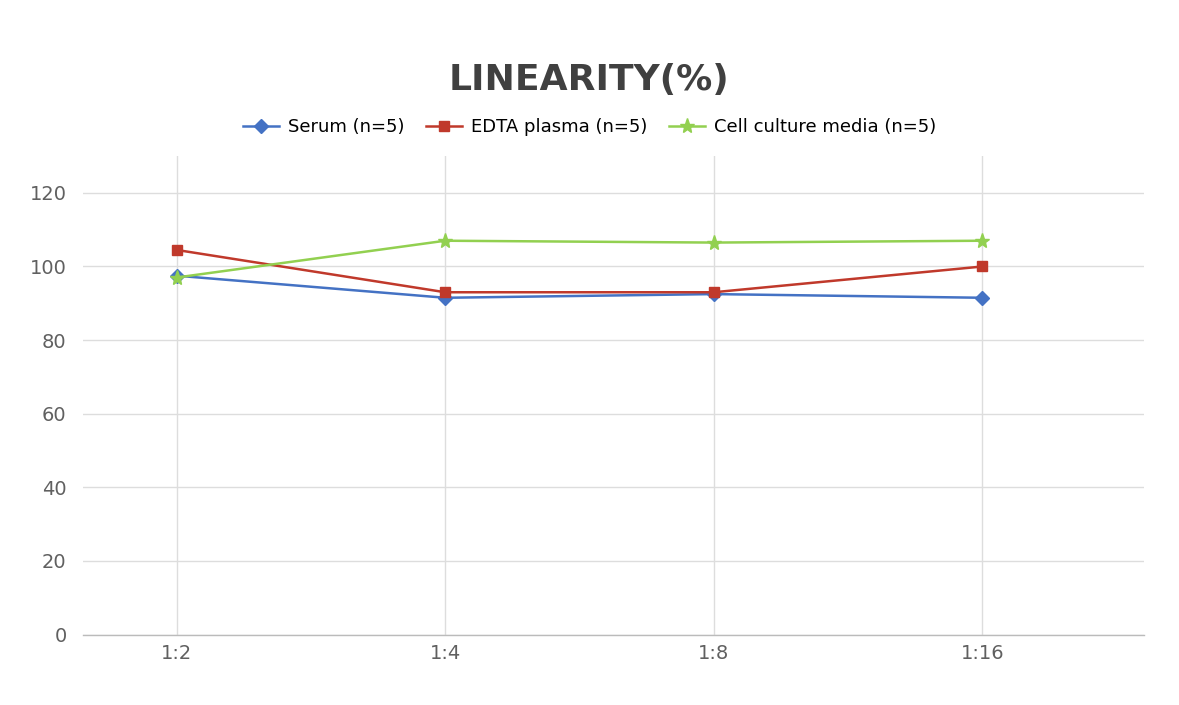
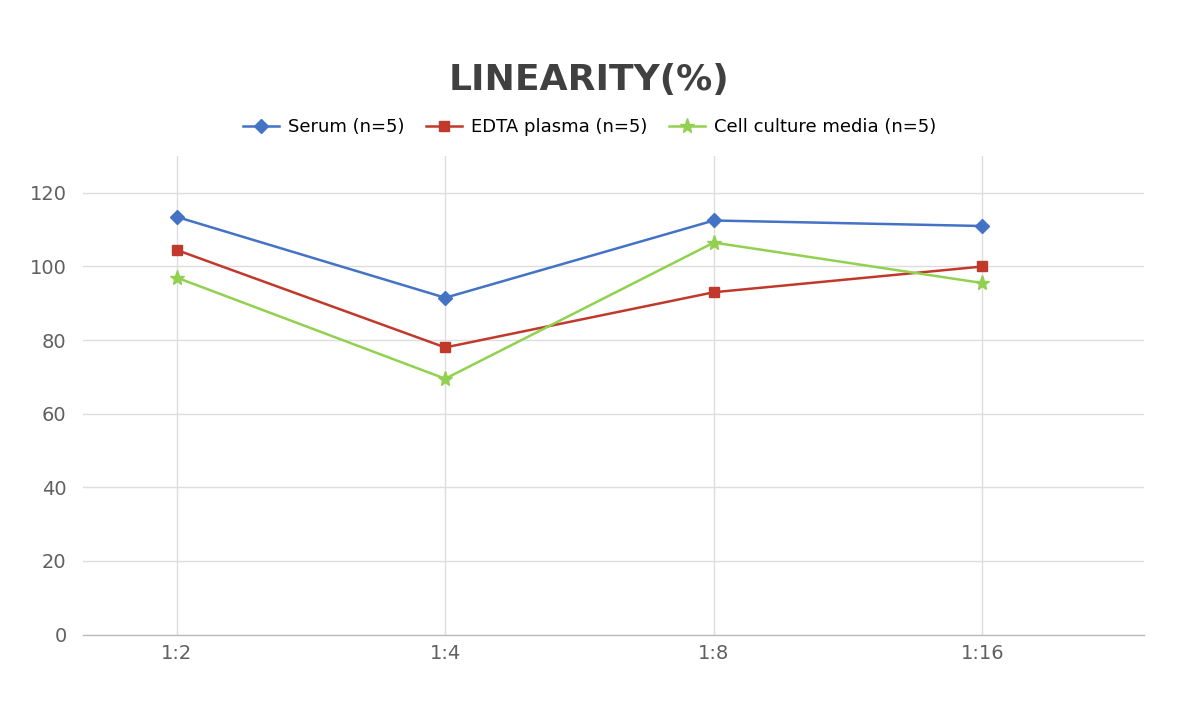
Serum (n=5)/1:2: 97.5 -> 113.5
EDTA plasma (n=5)/1:4: 93.0 -> 78.0
Cell culture media (n=5)/1:4: 107.0 -> 69.5
Serum (n=5)/1:8: 92.5 -> 112.5
Serum (n=5)/1:16: 91.5 -> 111.0
Cell culture media (n=5)/1:16: 107.0 -> 95.5
